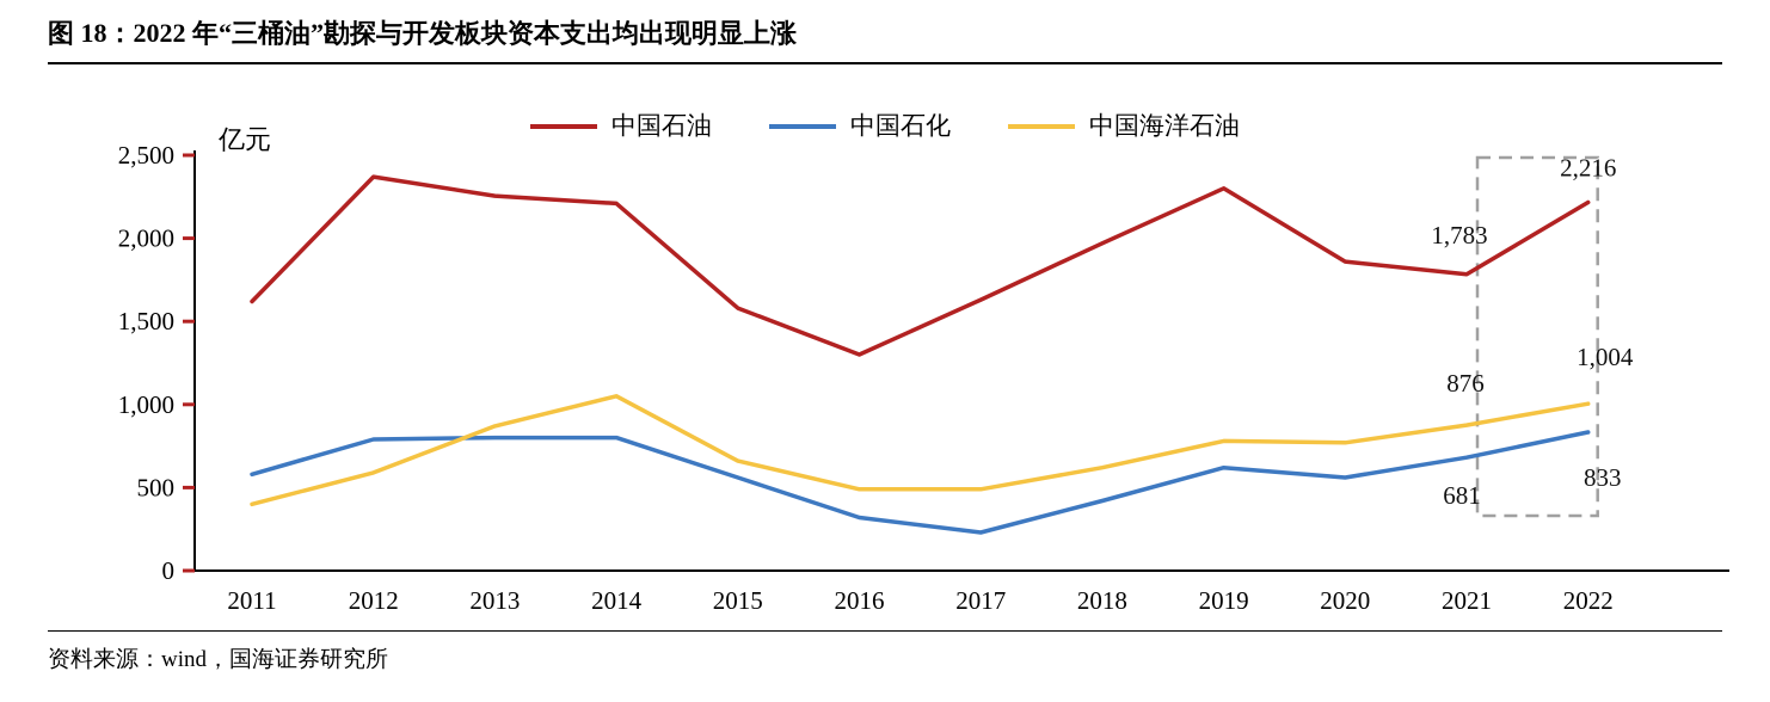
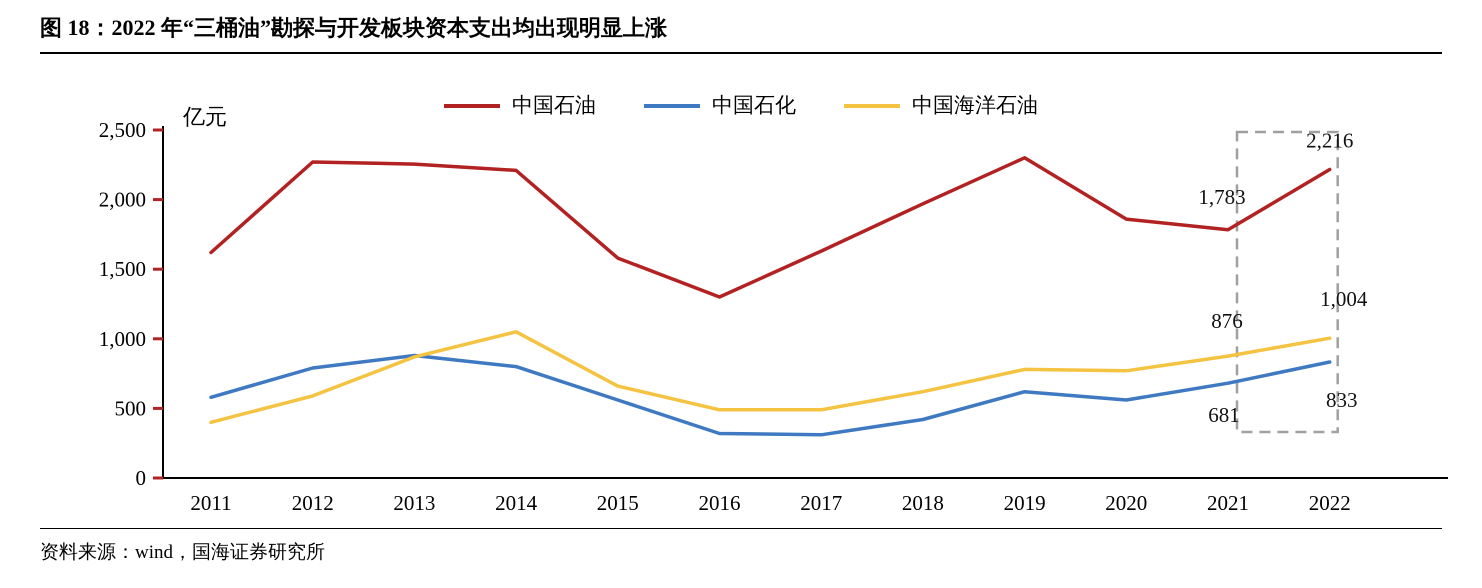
中国石油/2012: 2370 -> 2270
中国石化/2013: 800 -> 880
中国石化/2017: 230 -> 310
